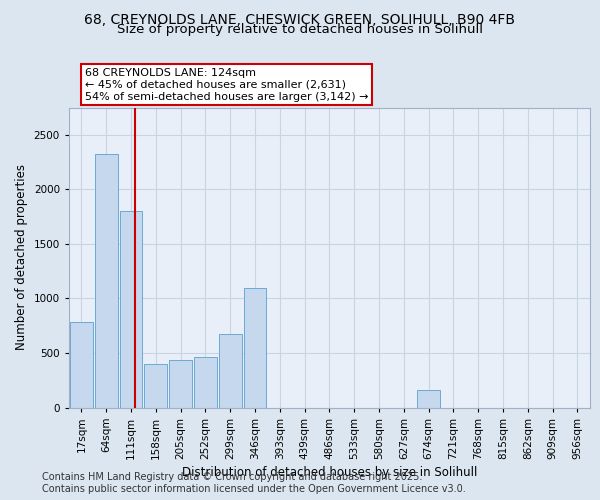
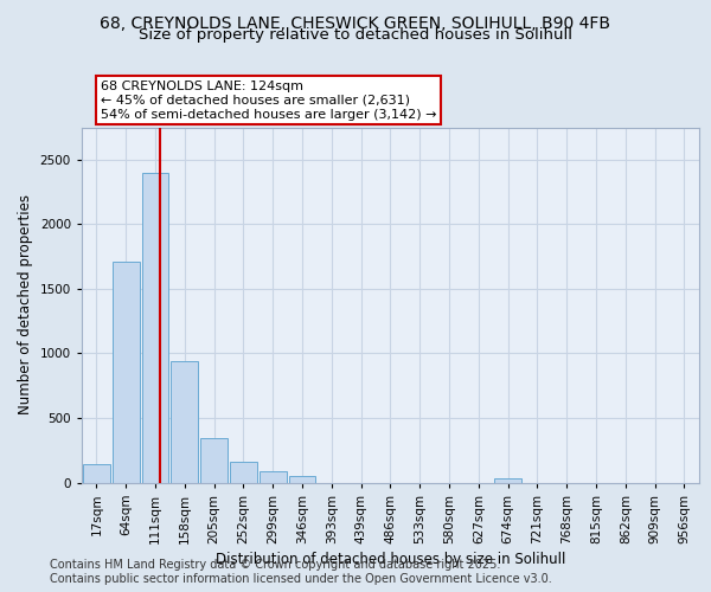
17sqm: 780 -> 140
64sqm: 2320 -> 1710
111sqm: 1800 -> 2400
158sqm: 400 -> 940
205sqm: 440 -> 340
252sqm: 460 -> 160
299sqm: 670 -> 90
346sqm: 1100 -> 60
674sqm: 160 -> 30
